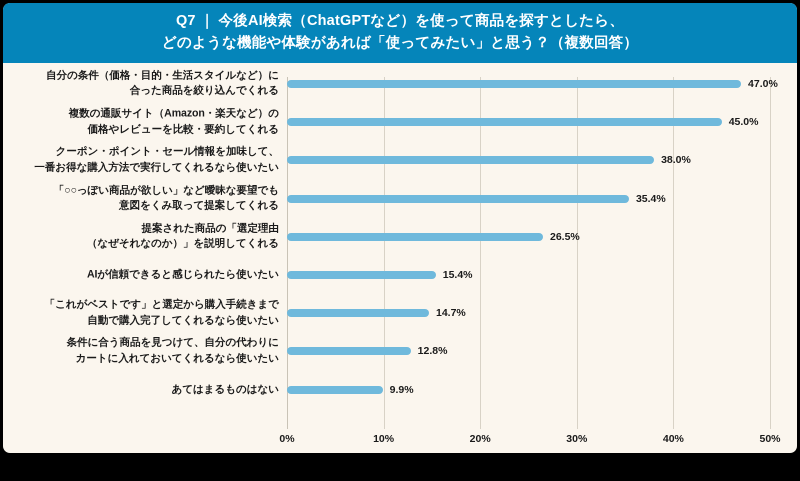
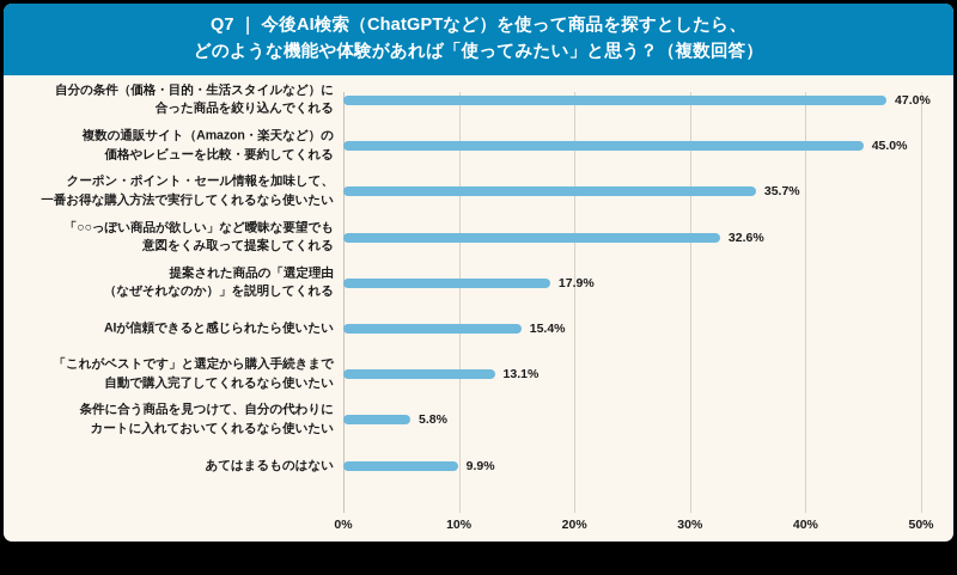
クーポン・ポイント・セール情報を加味して、 一番お得な購入方法で実行してくれるなら使いたい: 38.0% -> 35.7%
「○○っぽい商品が欲しい」など曖昧な要望でも 意図をくみ取って提案してくれる: 35.4% -> 32.6%
提案された商品の「選定理由 （なぜそれなのか）」を説明してくれる: 26.5% -> 17.9%
「これがベストです」と選定から購入手続きまで 自動で購入完了してくれるなら使いたい: 14.7% -> 13.1%
条件に合う商品を見つけて、自分の代わりに カートに入れておいてくれるなら使いたい: 12.8% -> 5.8%
